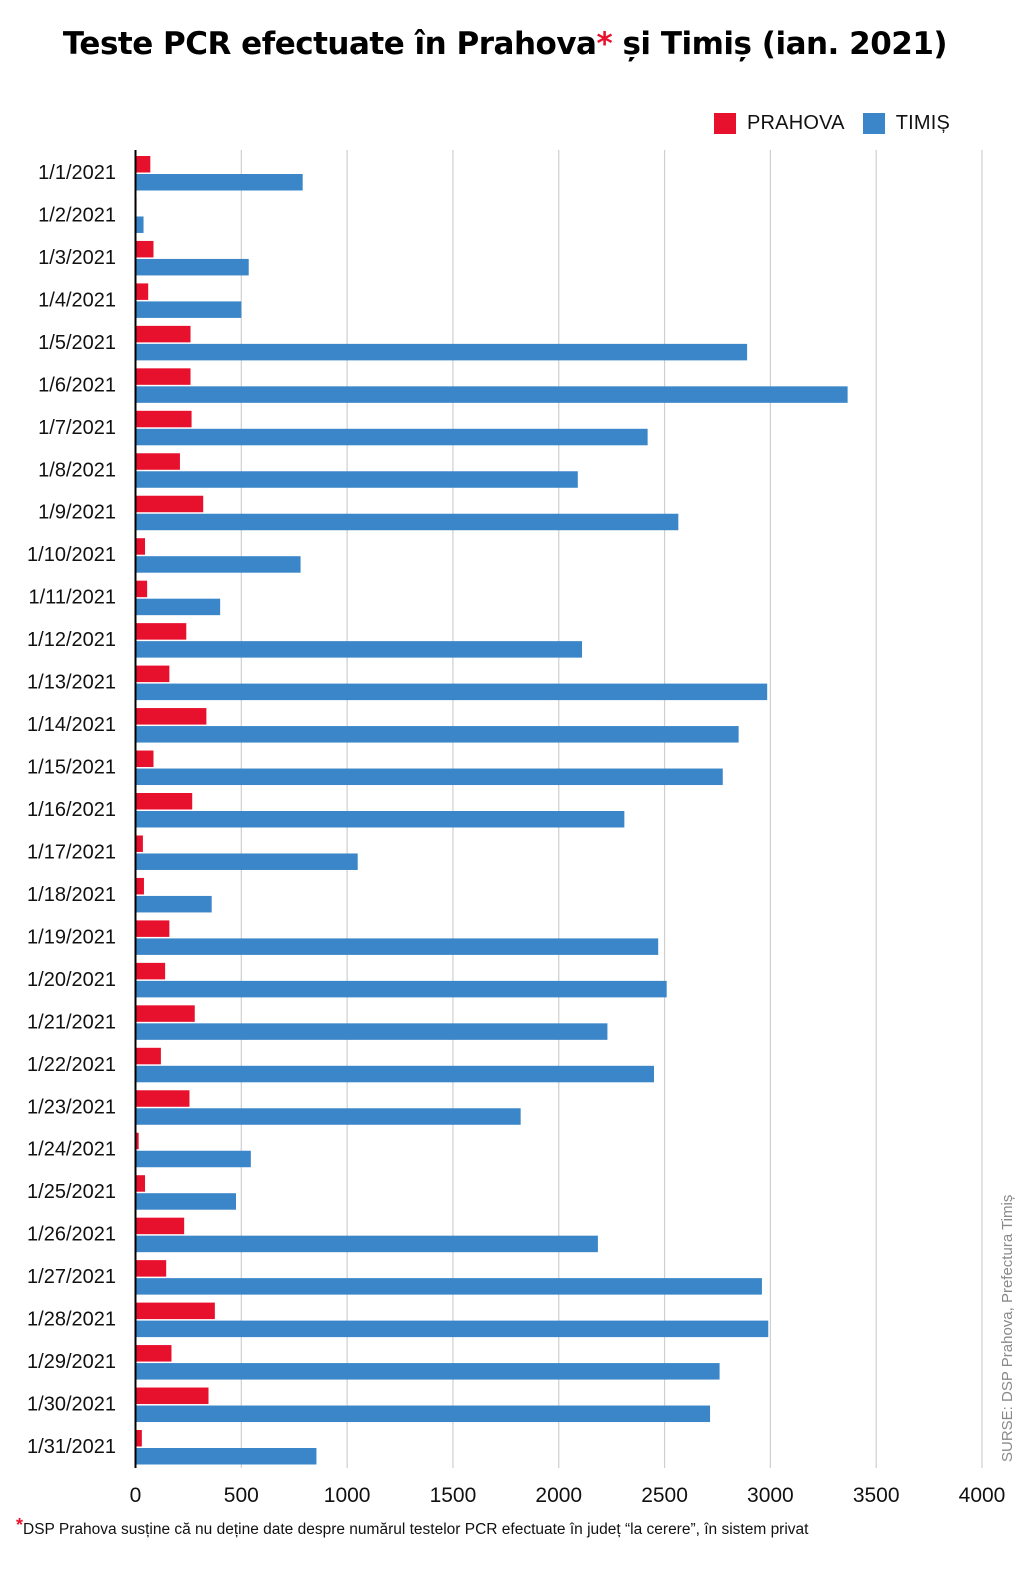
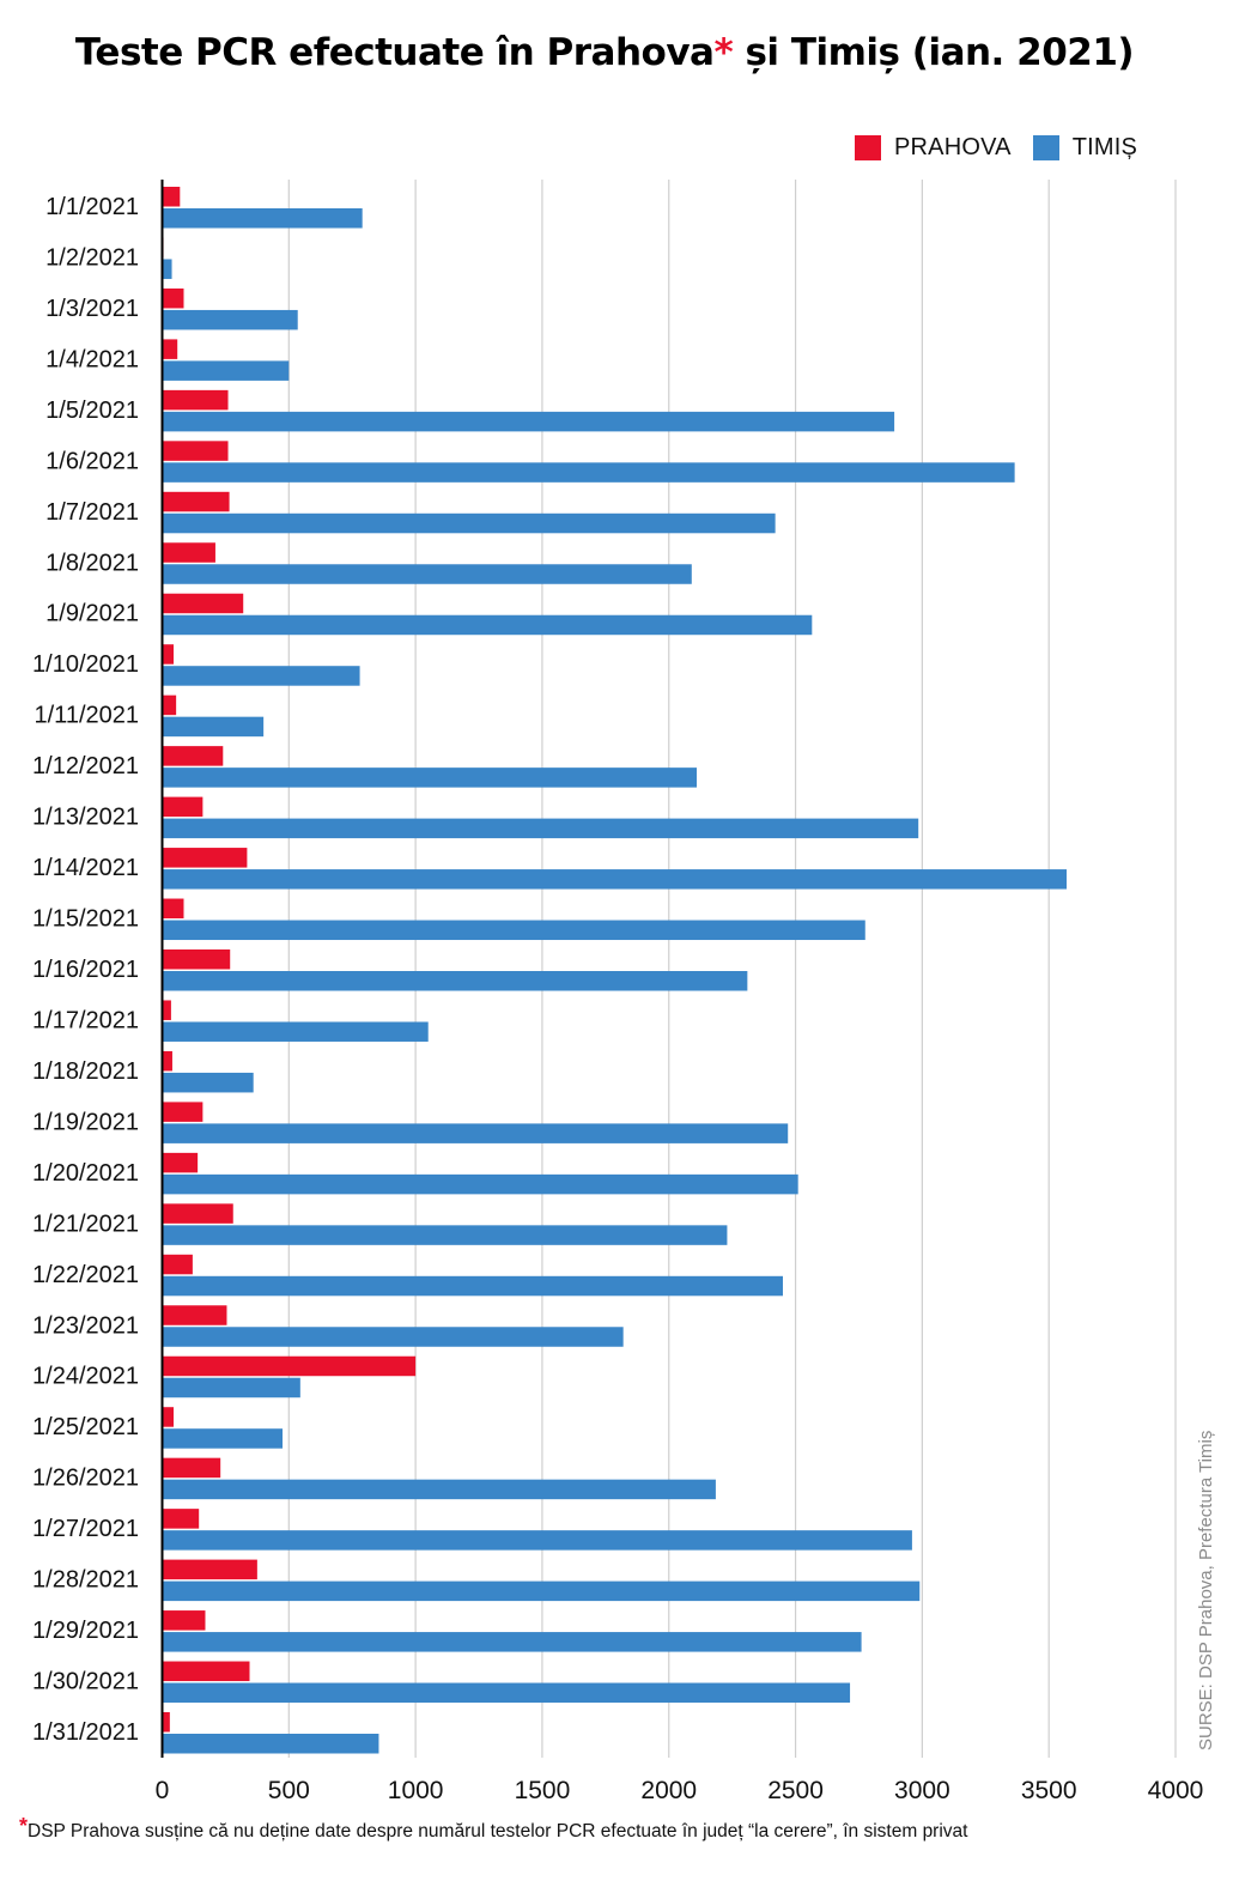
TIMIȘ/1/14/2021: 2850 -> 3570
PRAHOVA/1/24/2021: 20 -> 1000
